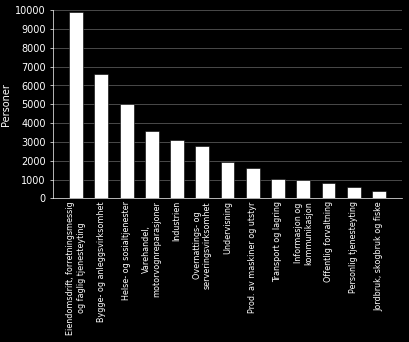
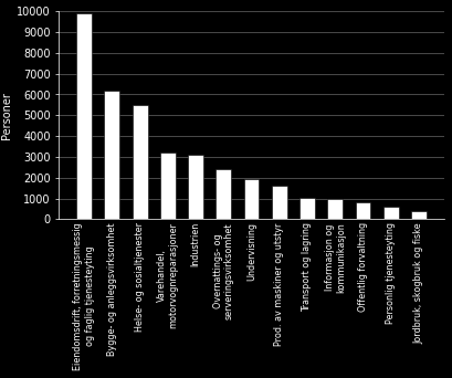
Bygge- og anleggsvirksomhet: 6600 -> 6200
Helse- og sosialtjenester: 5000 -> 5500
Varehandel, motorvognreparasjoner: 3600 -> 3200
Overnattings- og serveringsvirksomhet: 2800 -> 2400
